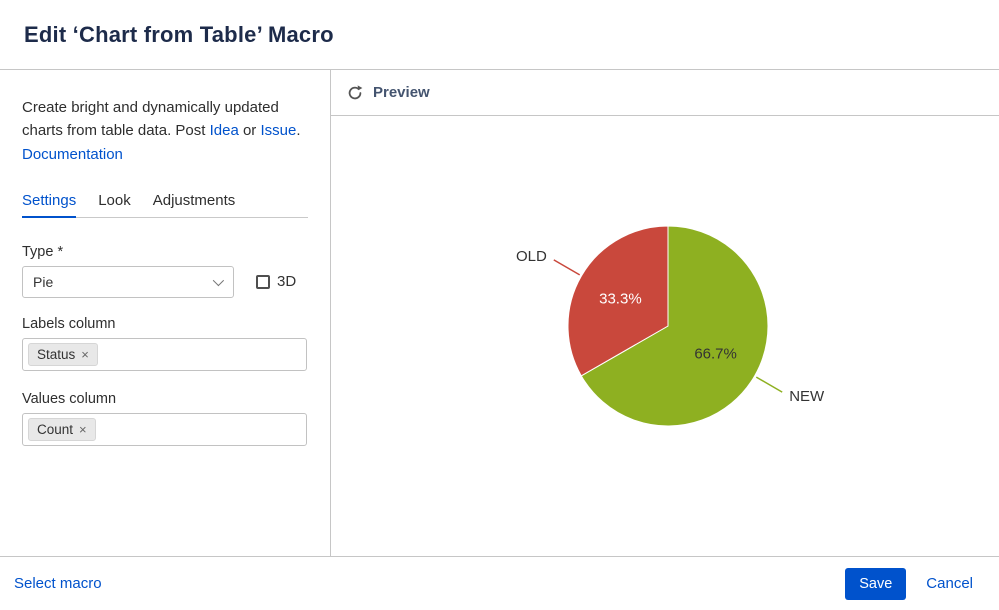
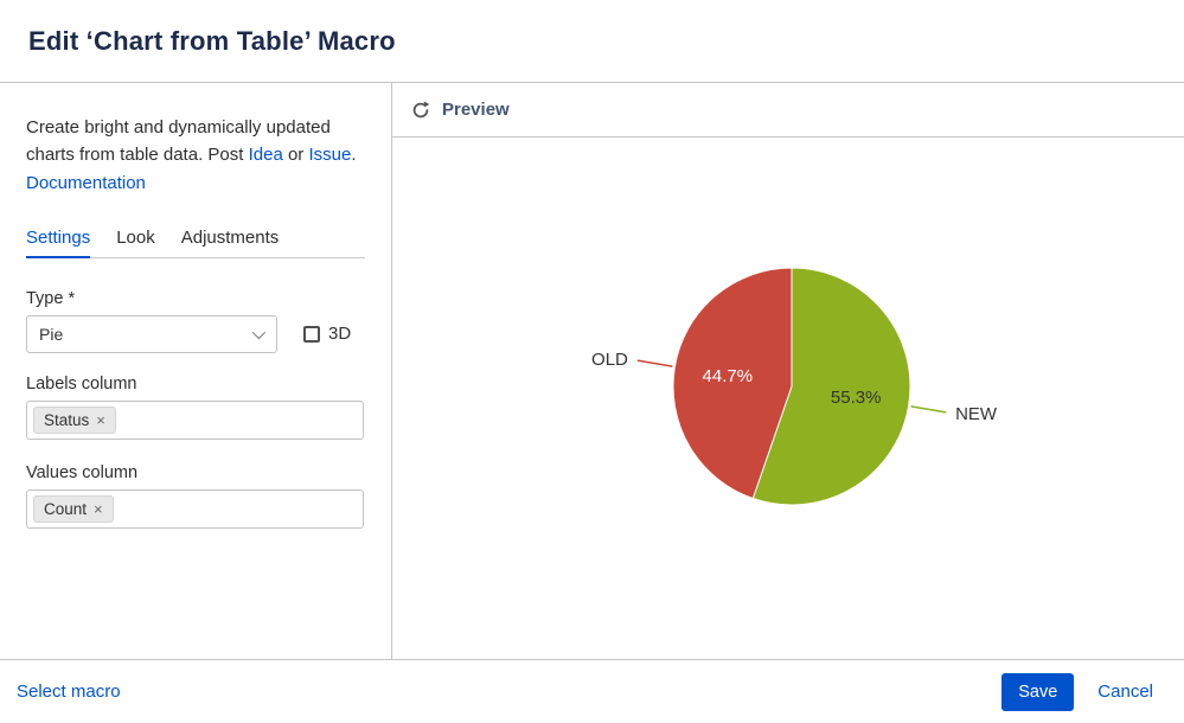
NEW: 66.7% -> 55.3%
OLD: 33.3% -> 44.7%
